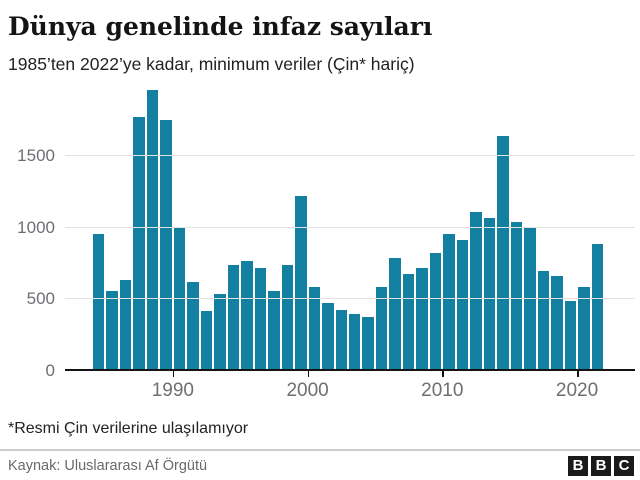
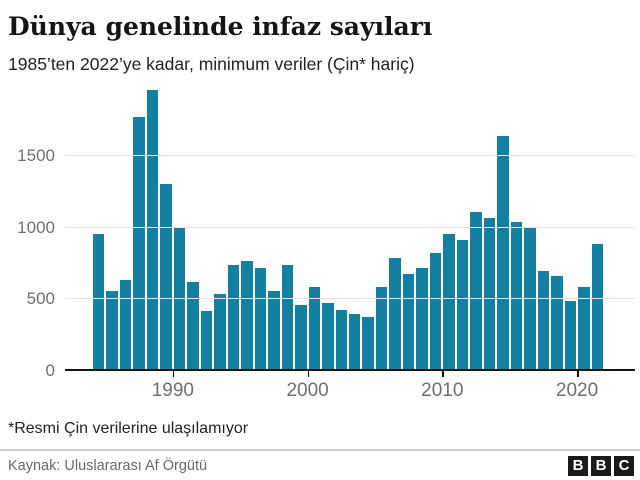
1990: 1750 -> 1300
2000: 1220 -> 460
